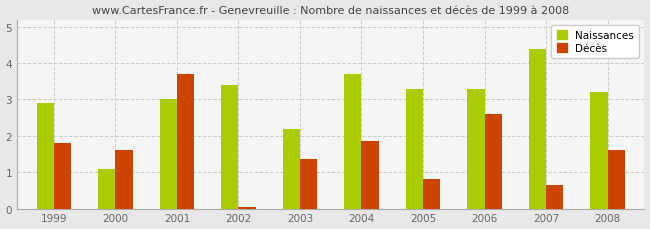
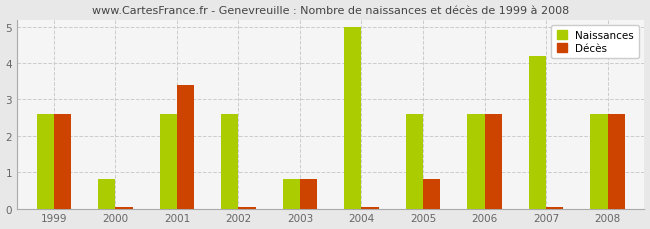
Naissances/1999: 2.9 -> 2.6
Décès/1999: 1.80 -> 2.60
Naissances/2000: 1.1 -> 0.8
Décès/2000: 1.60 -> 0.05
Naissances/2001: 3.0 -> 2.6
Décès/2001: 3.70 -> 3.40
Naissances/2002: 3.4 -> 2.6
Naissances/2003: 2.2 -> 0.8
Décès/2003: 1.35 -> 0.80
Naissances/2004: 3.7 -> 5.0
Décès/2004: 1.85 -> 0.05
Naissances/2005: 3.3 -> 2.6
Naissances/2006: 3.3 -> 2.6
Naissances/2007: 4.4 -> 4.2
Décès/2007: 0.65 -> 0.05
Naissances/2008: 3.2 -> 2.6
Décès/2008: 1.60 -> 2.60
